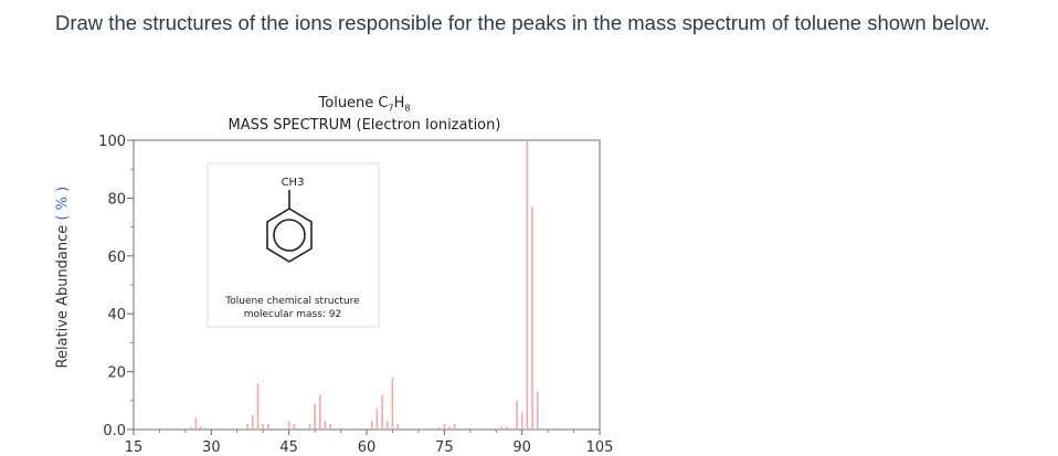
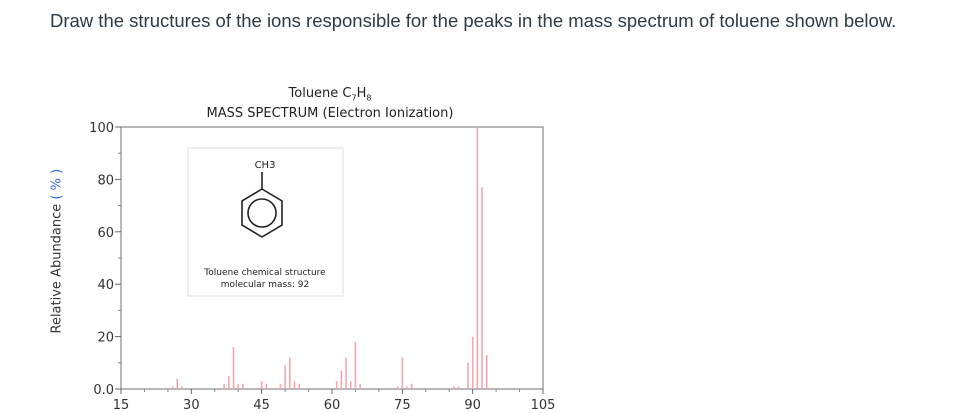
75: 2 -> 12
90: 6 -> 20
